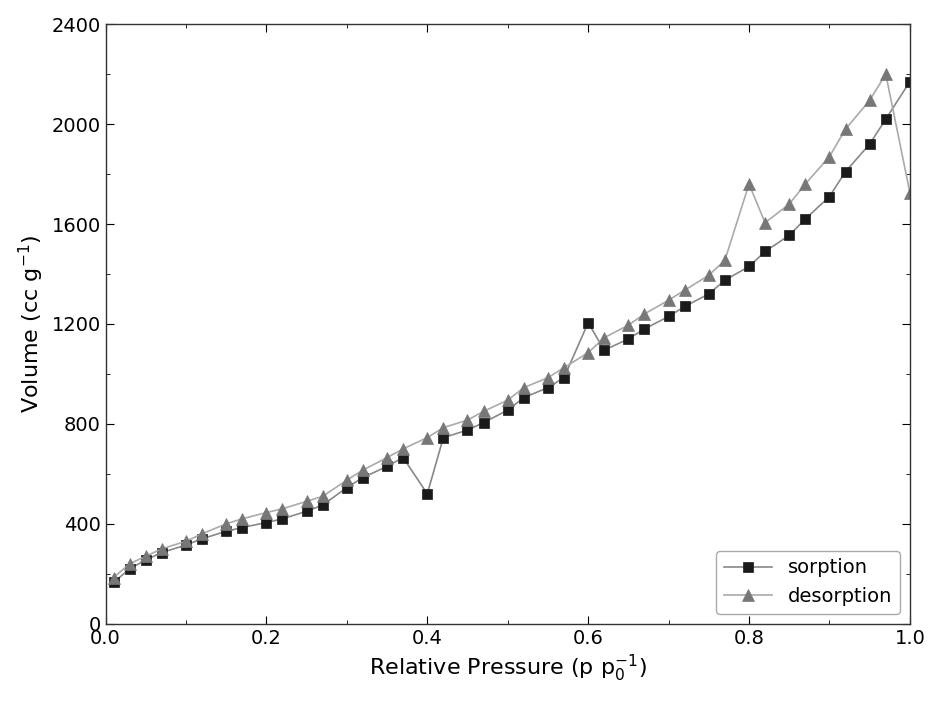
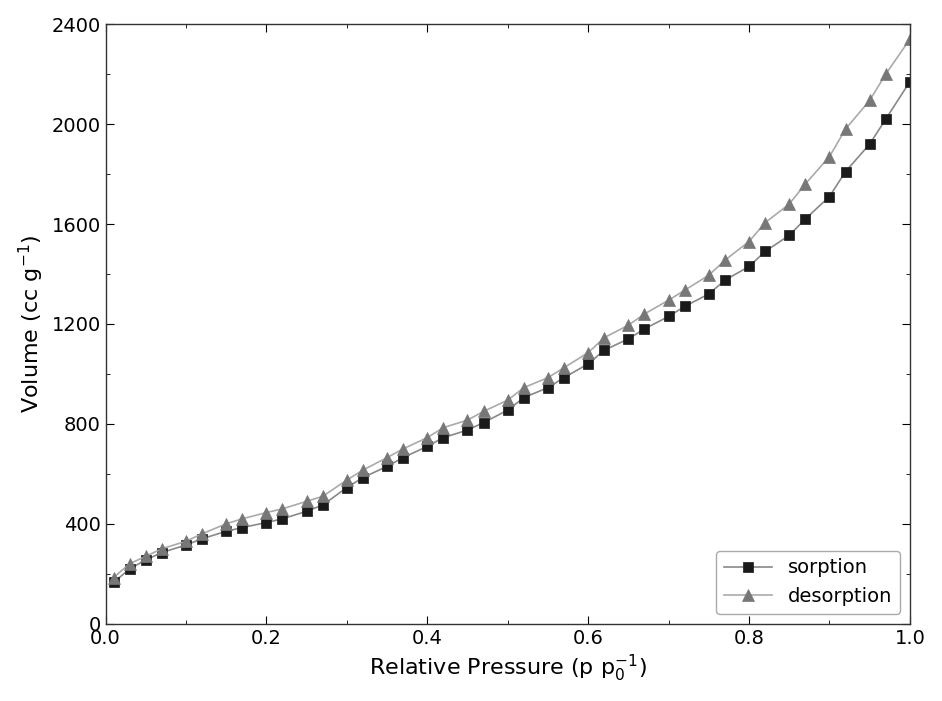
sorption/0.4: 520 -> 710
sorption/0.6: 1205 -> 1040
desorption/0.8: 1760 -> 1530
desorption/1.0: 1725 -> 2340
